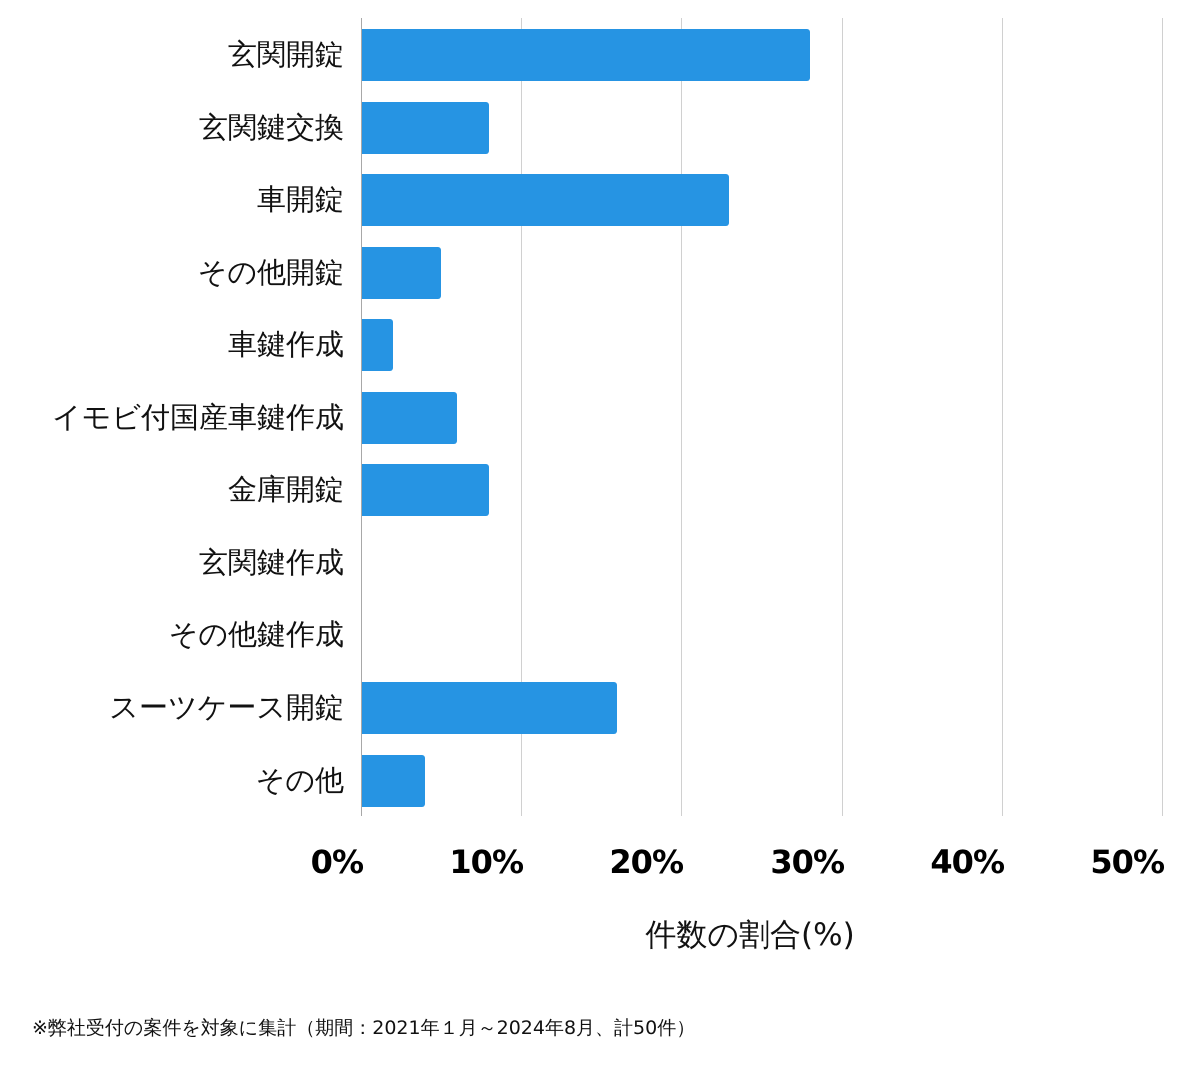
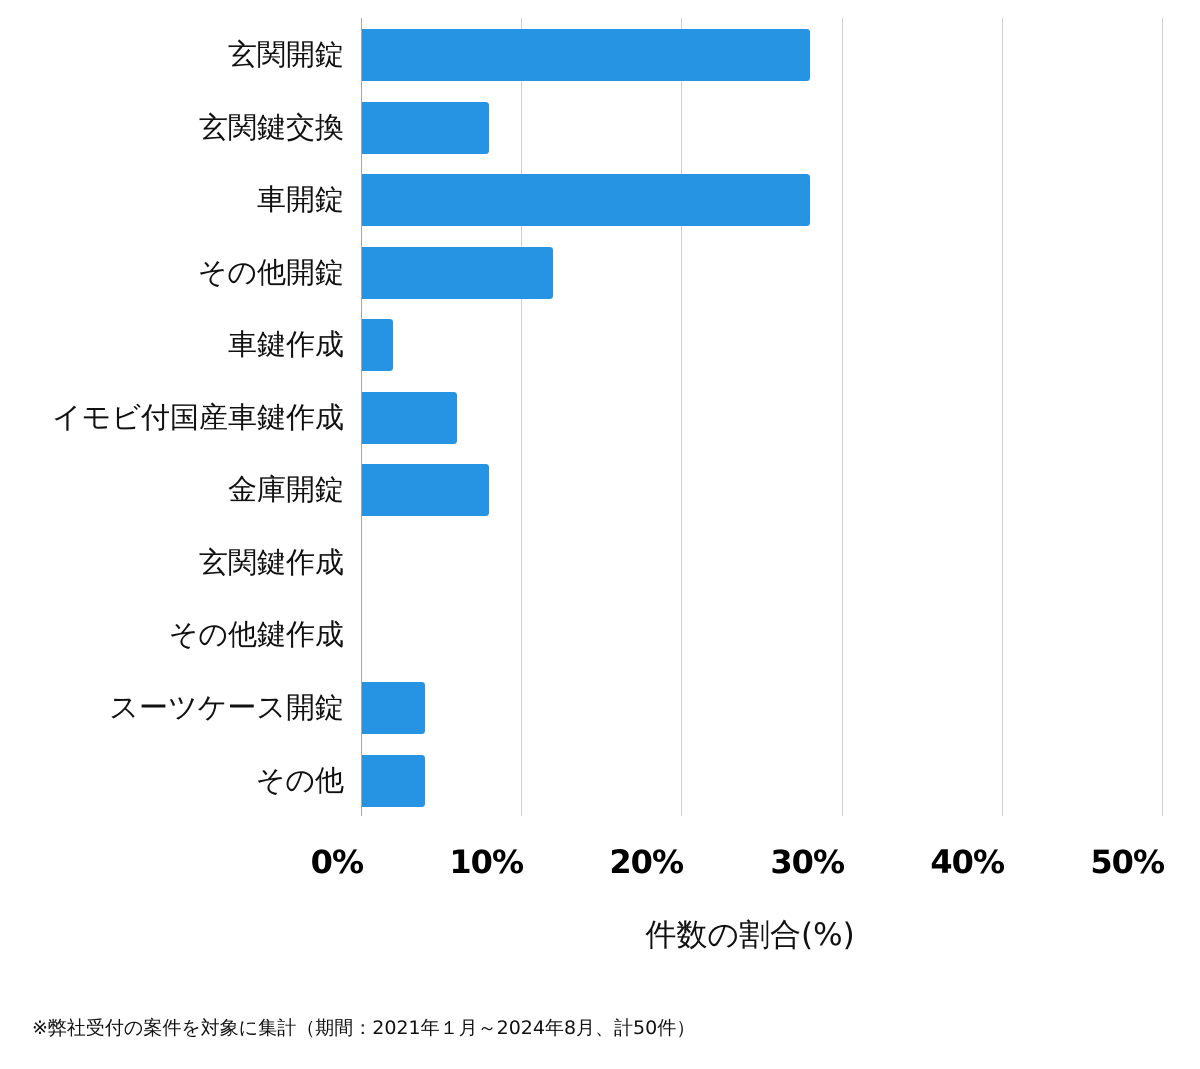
車開錠: 23% -> 28%
その他開錠: 5% -> 12%
スーツケース開錠: 16% -> 4%
